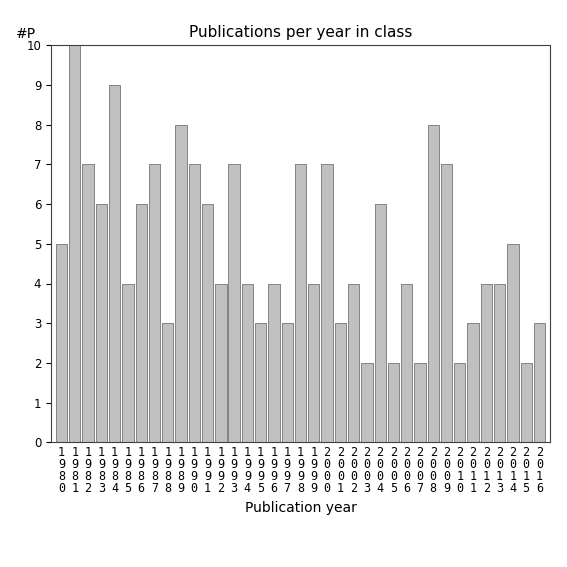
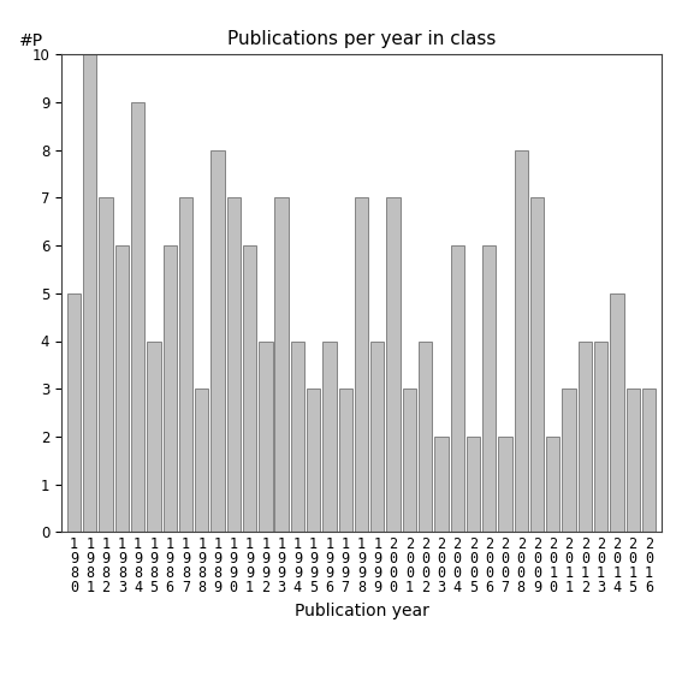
2 0 0 6: 4 -> 6
2 0 1 5: 2 -> 3
